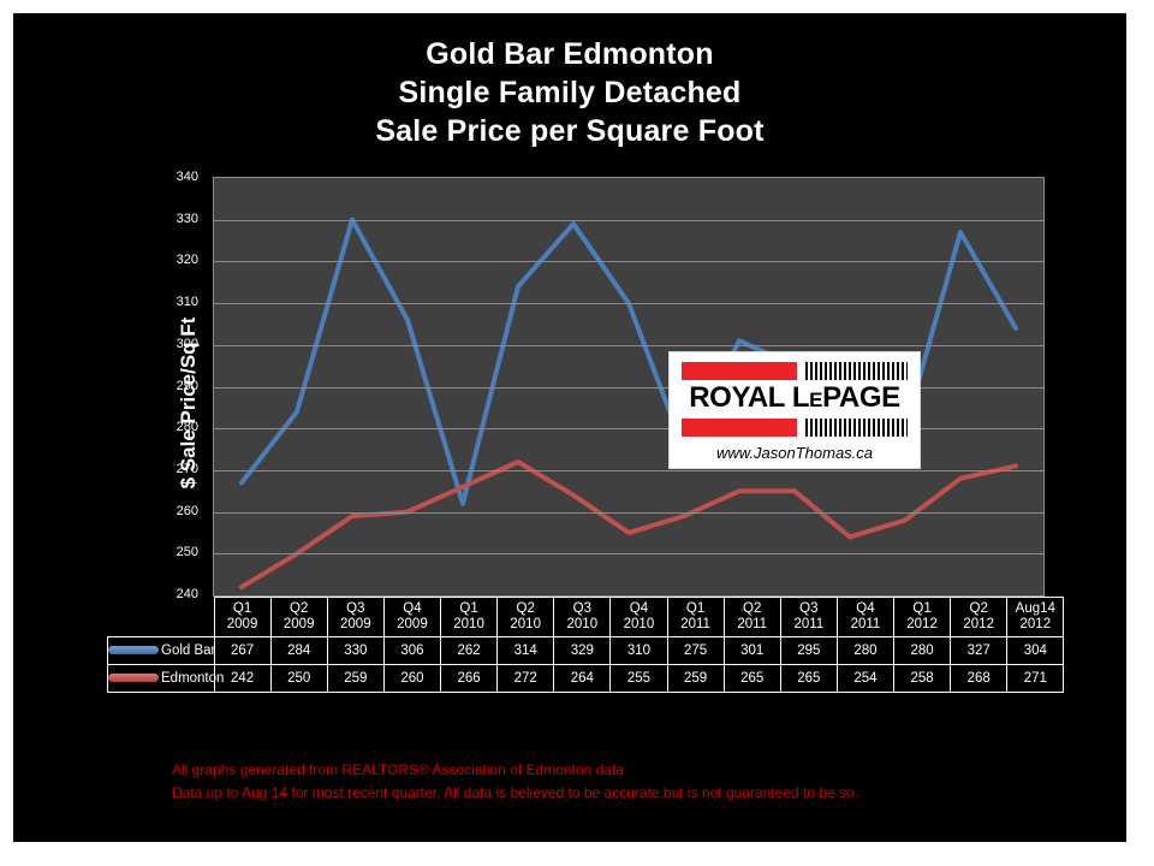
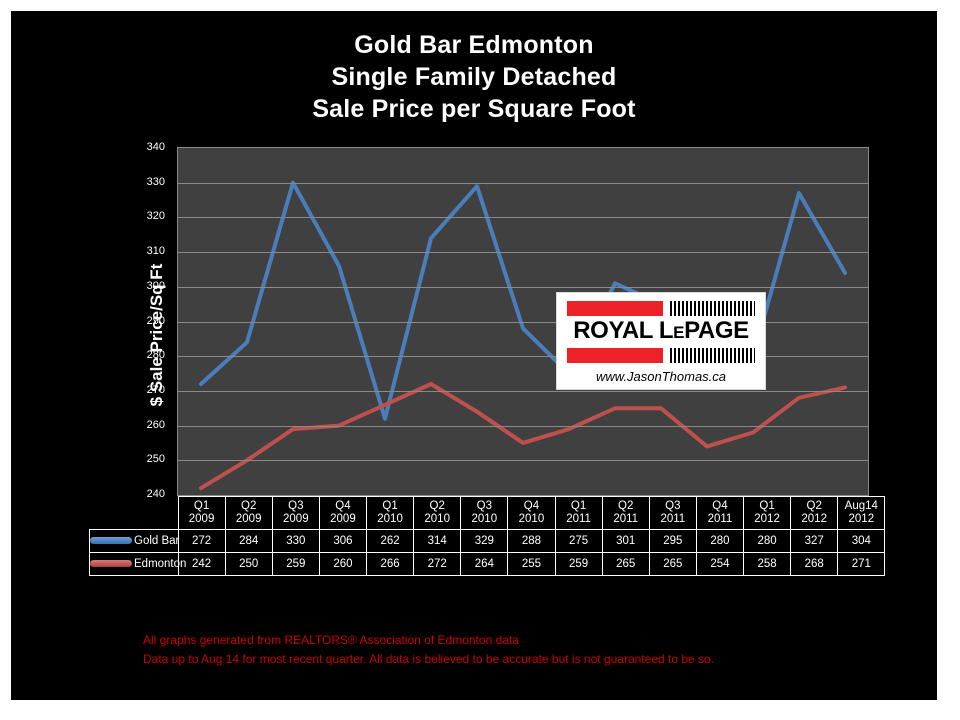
Gold Bar/Q1 2009: 267 -> 272
Gold Bar/Q4 2010: 310 -> 288
